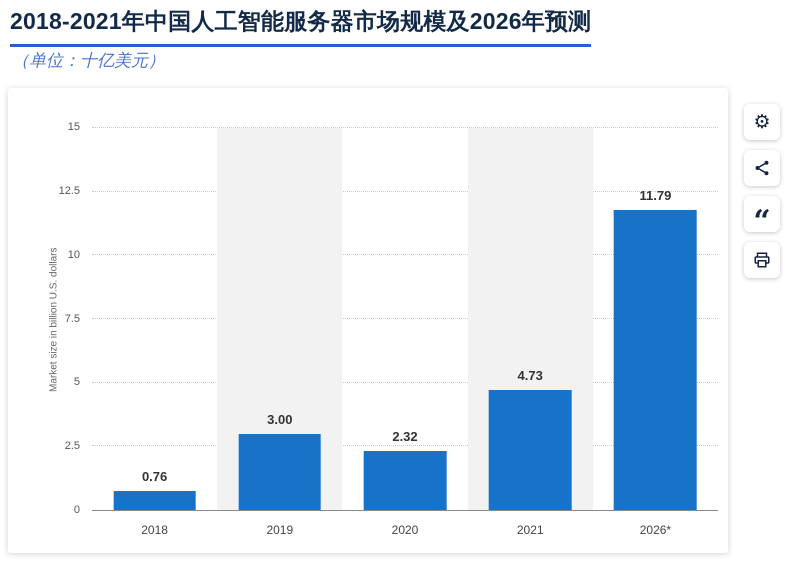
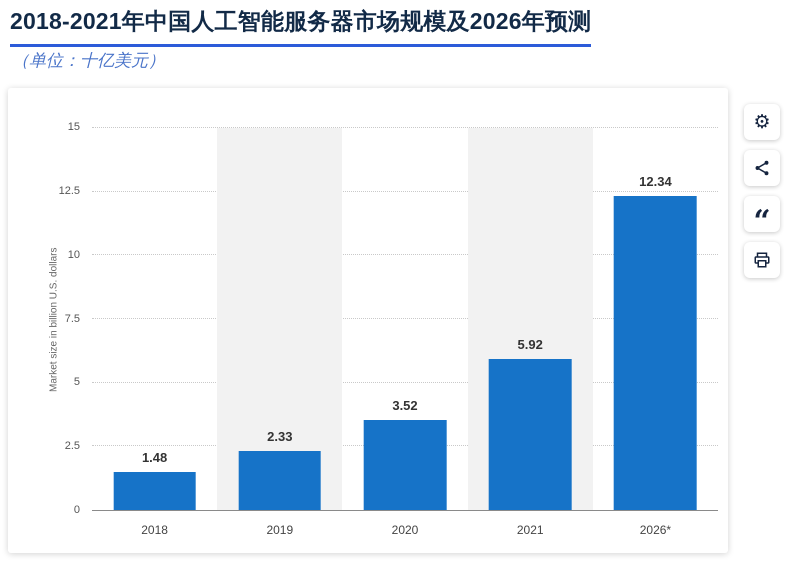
2018: 0.76 -> 1.48
2019: 3.00 -> 2.33
2020: 2.32 -> 3.52
2021: 4.73 -> 5.92
2026*: 11.79 -> 12.34
